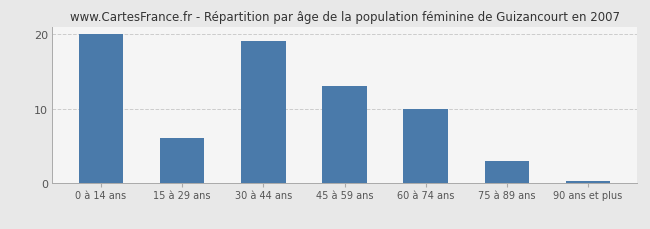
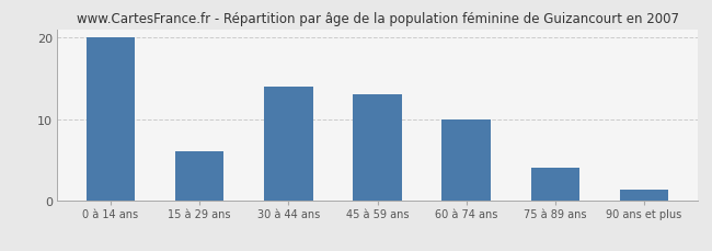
30 à 44 ans: 19.0 -> 14.0
75 à 89 ans: 3.0 -> 4.0
90 ans et plus: 0.3 -> 1.4
